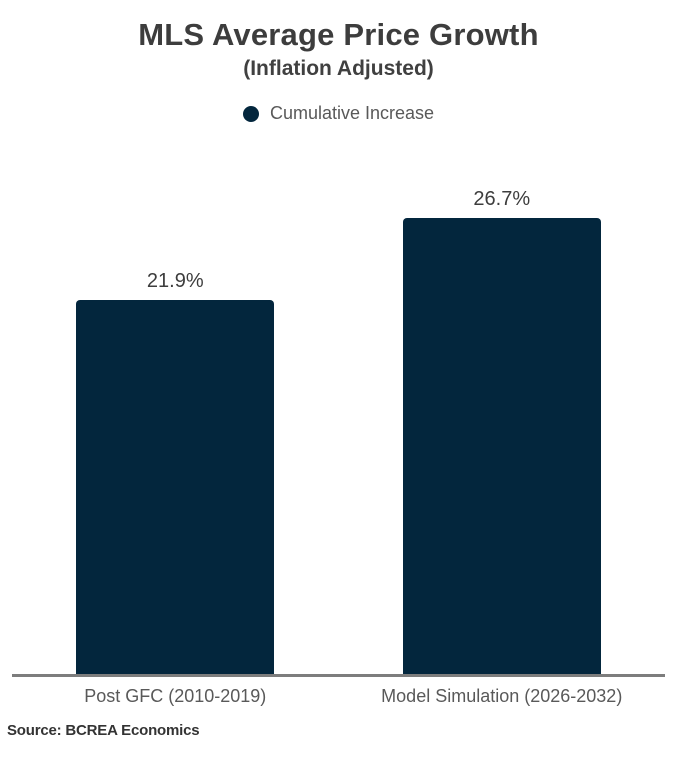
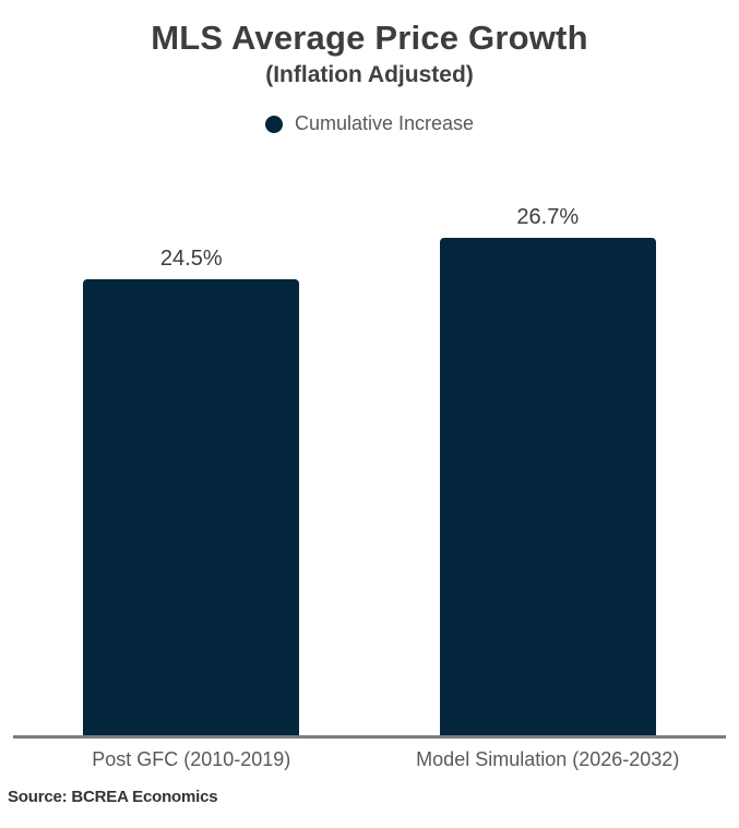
Post GFC (2010-2019): 21.9% -> 24.5%
